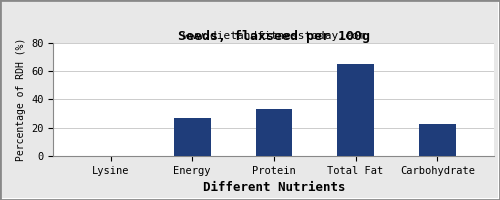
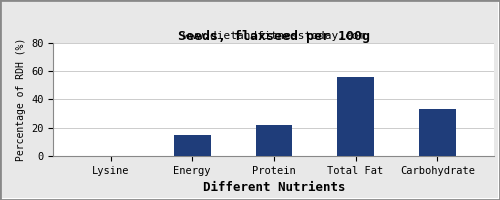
Energy: 27 -> 15
Protein: 33 -> 22
Total Fat: 65 -> 56
Carbohydrate: 23 -> 33
